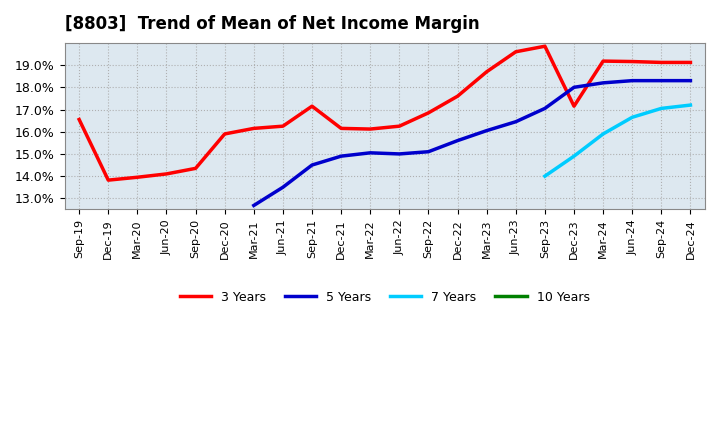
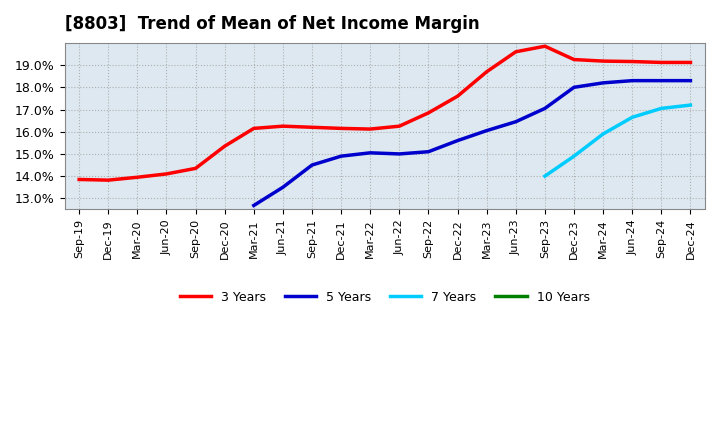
3 Years/Sep-19: 16.55% -> 13.85%
3 Years/Dec-20: 15.90% -> 15.35%
3 Years/Sep-21: 17.15% -> 16.20%
3 Years/Dec-23: 17.15% -> 19.25%
